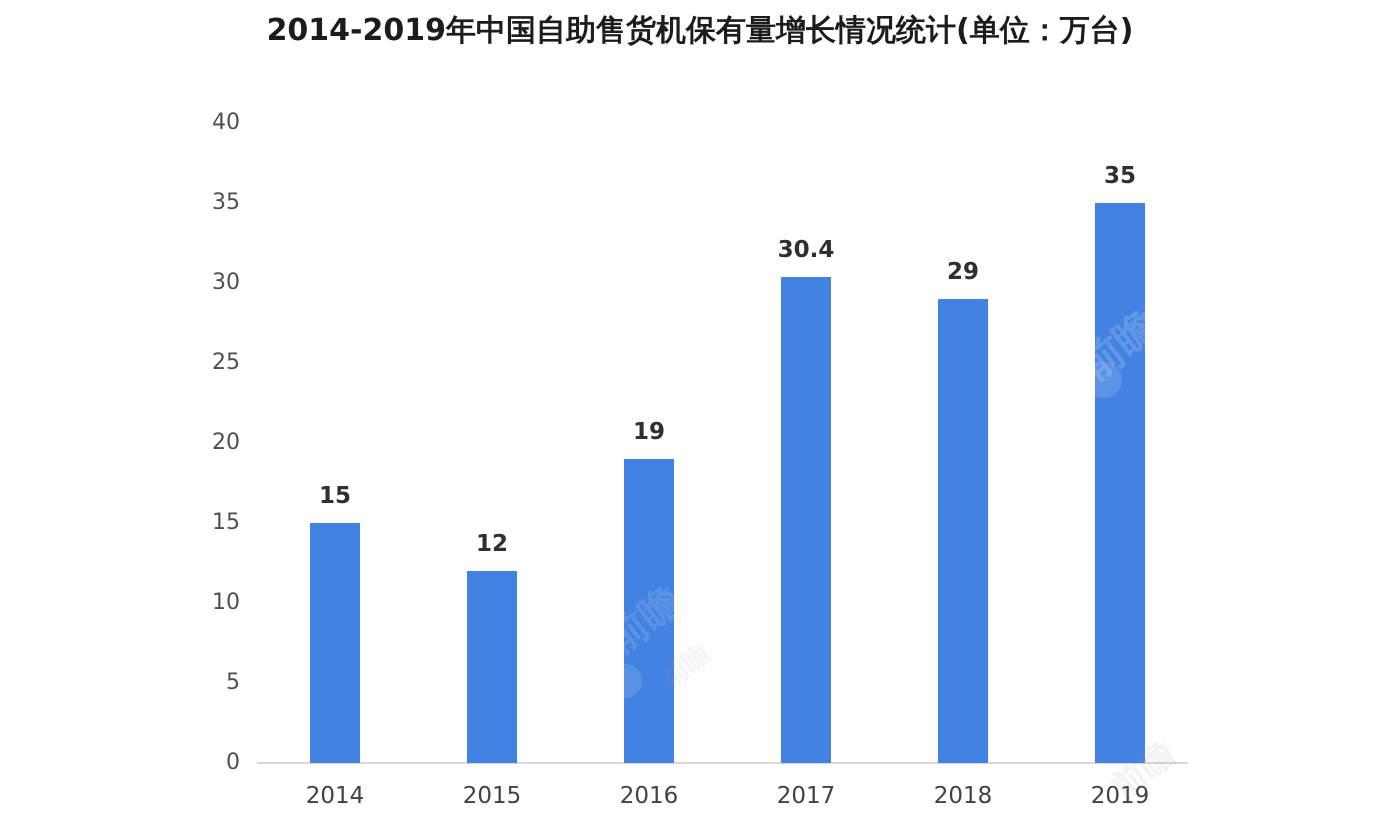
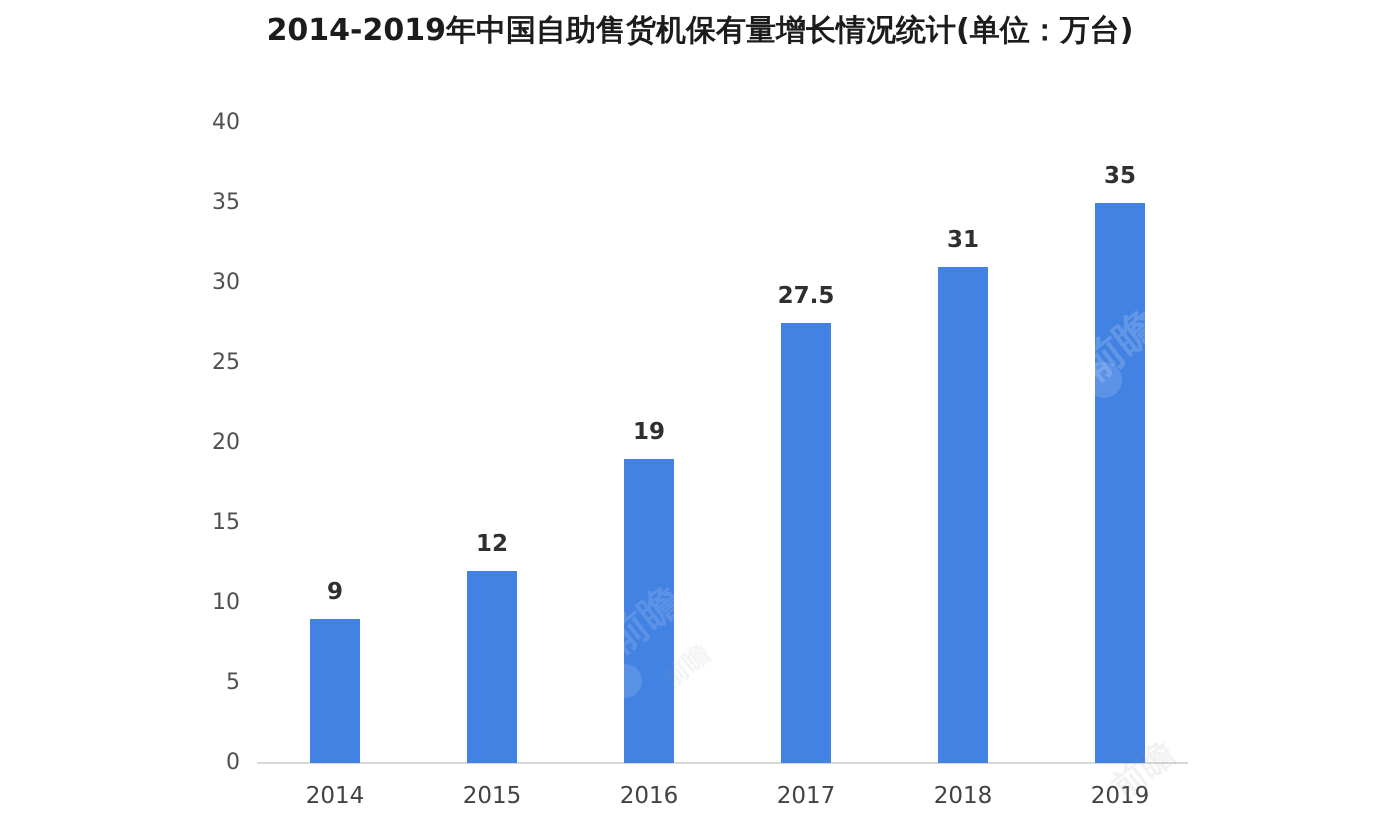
2014: 15 -> 9
2017: 30.4 -> 27.5
2018: 29 -> 31
